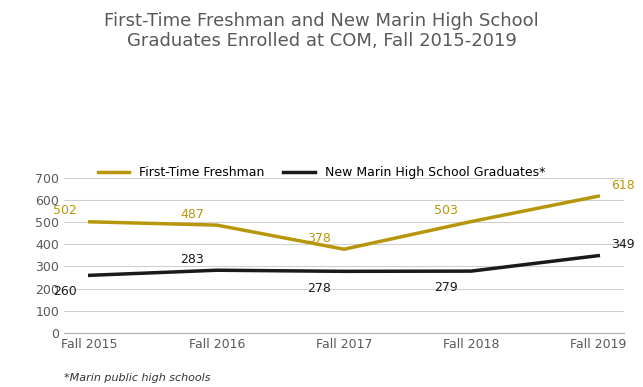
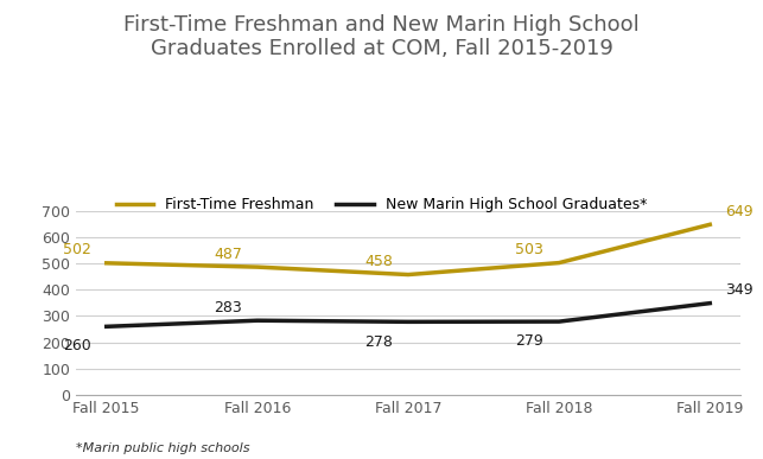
First-Time Freshman/Fall 2017: 378 -> 458
First-Time Freshman/Fall 2019: 618 -> 649
